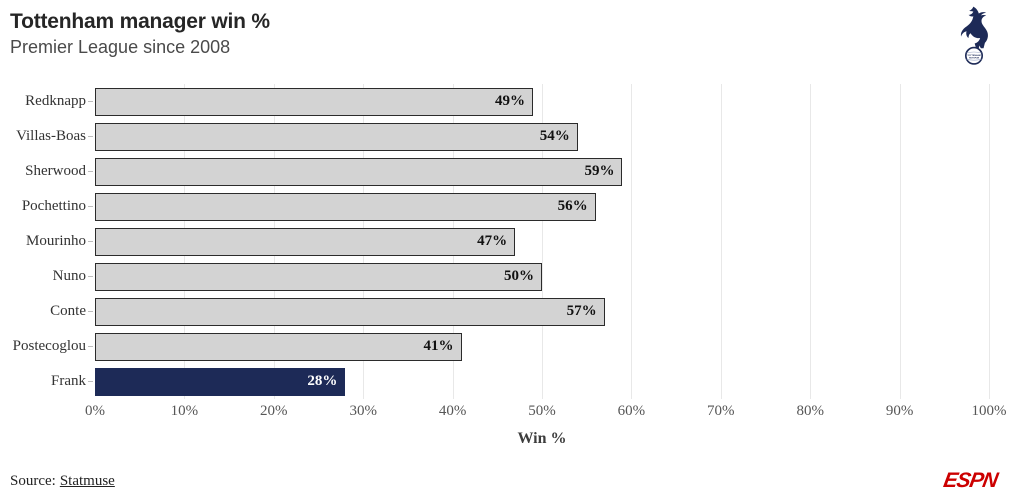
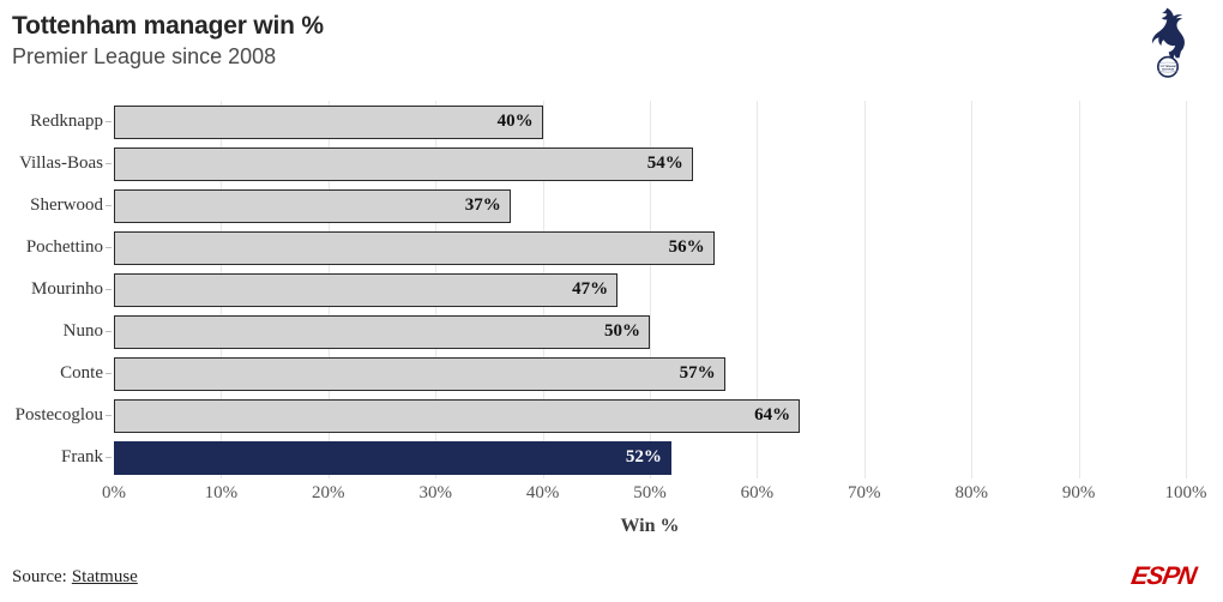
Redknapp: 49% -> 40%
Sherwood: 59% -> 37%
Postecoglou: 41% -> 64%
Frank: 28% -> 52%
